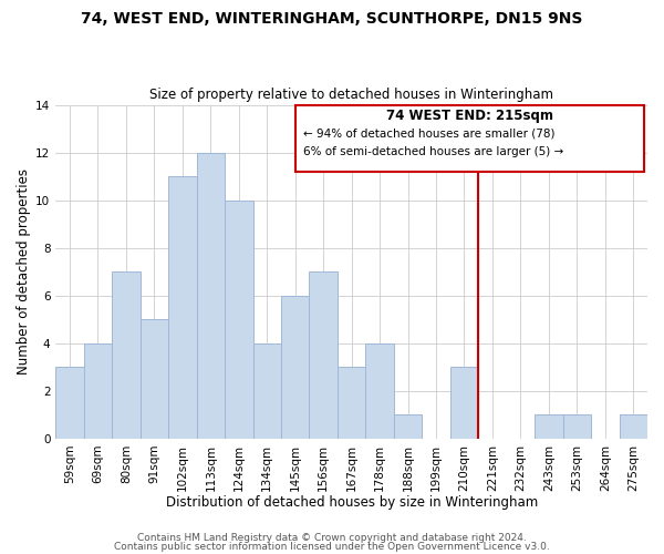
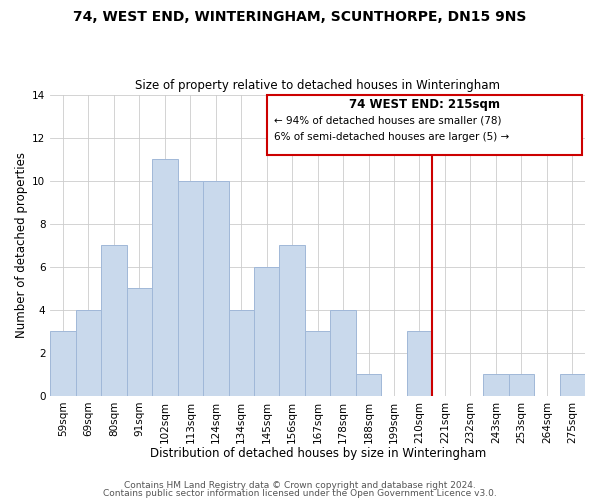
113sqm: 12 -> 10
